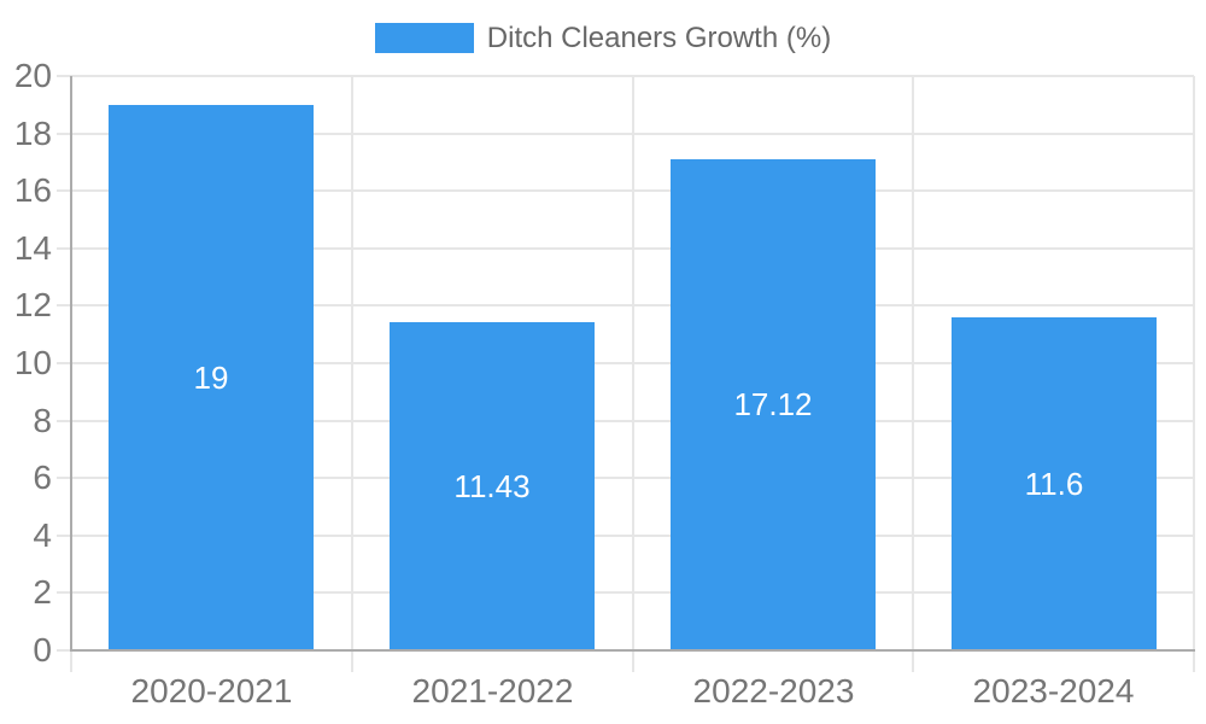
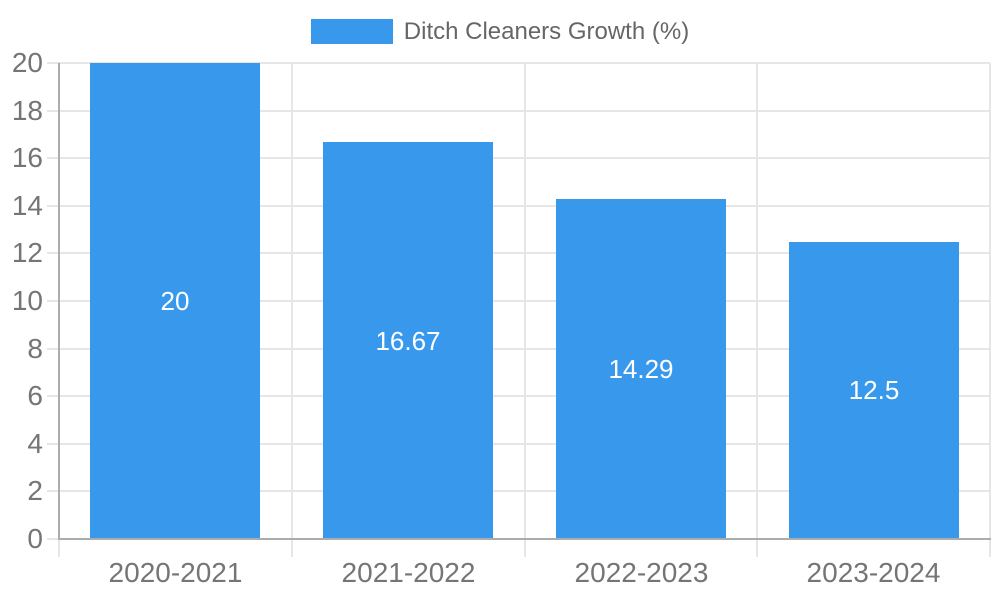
2020-2021: 19 -> 20
2021-2022: 11.43 -> 16.67
2022-2023: 17.12 -> 14.29
2023-2024: 11.6 -> 12.5
